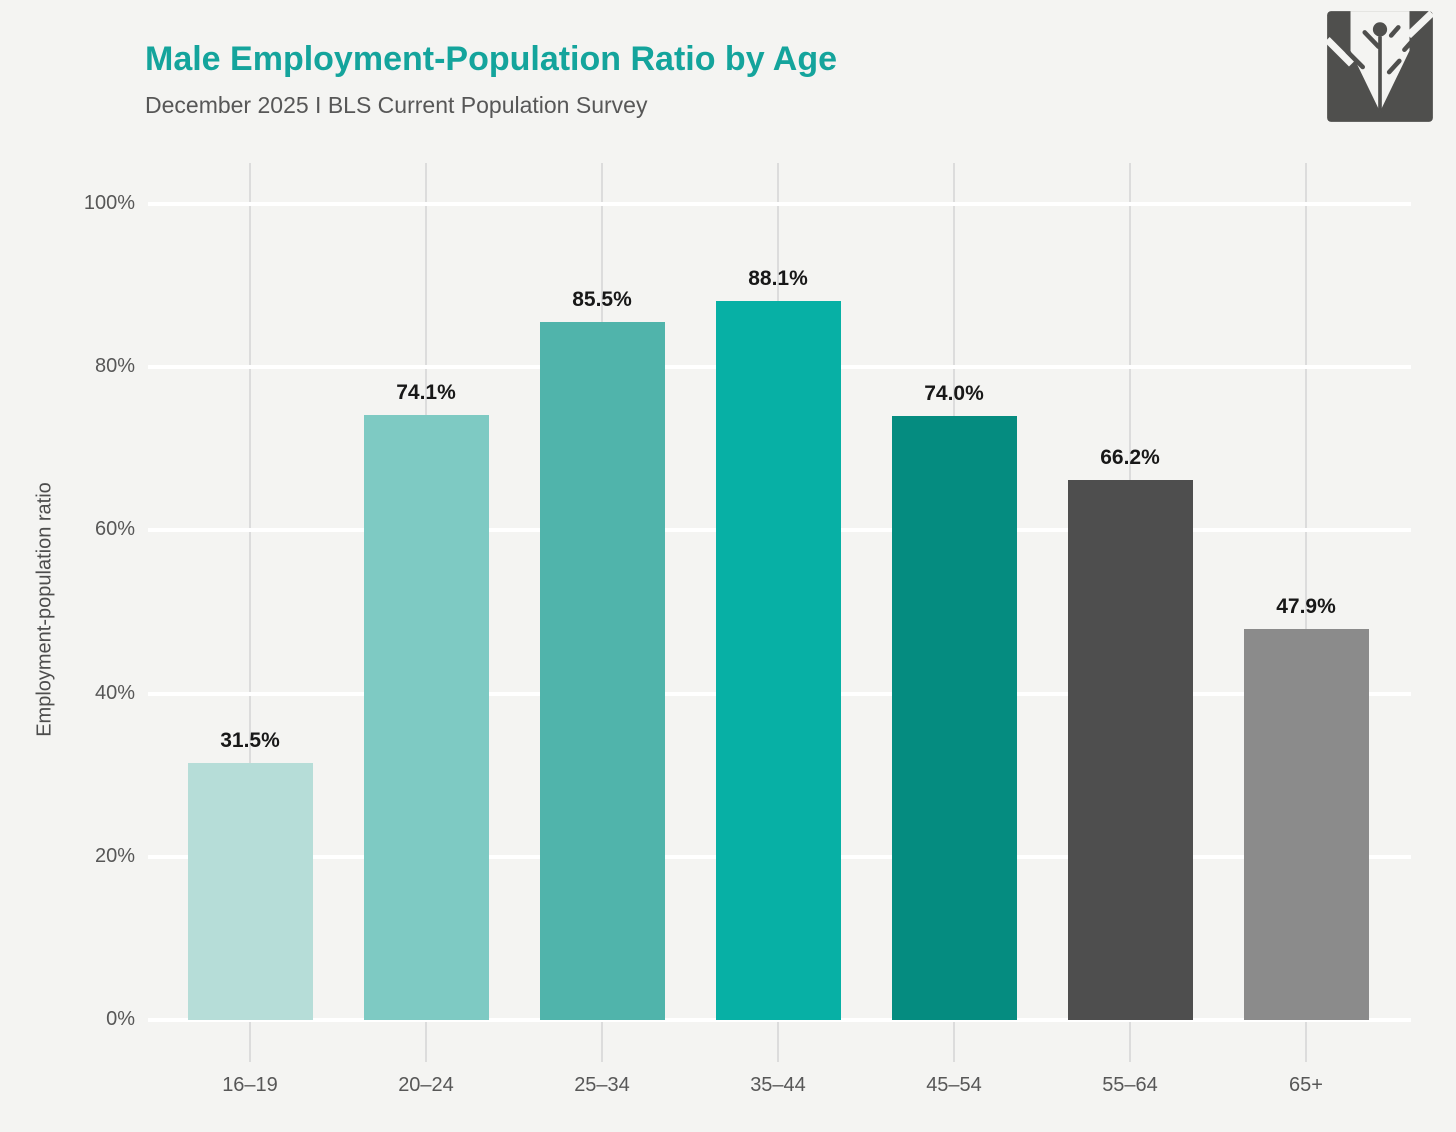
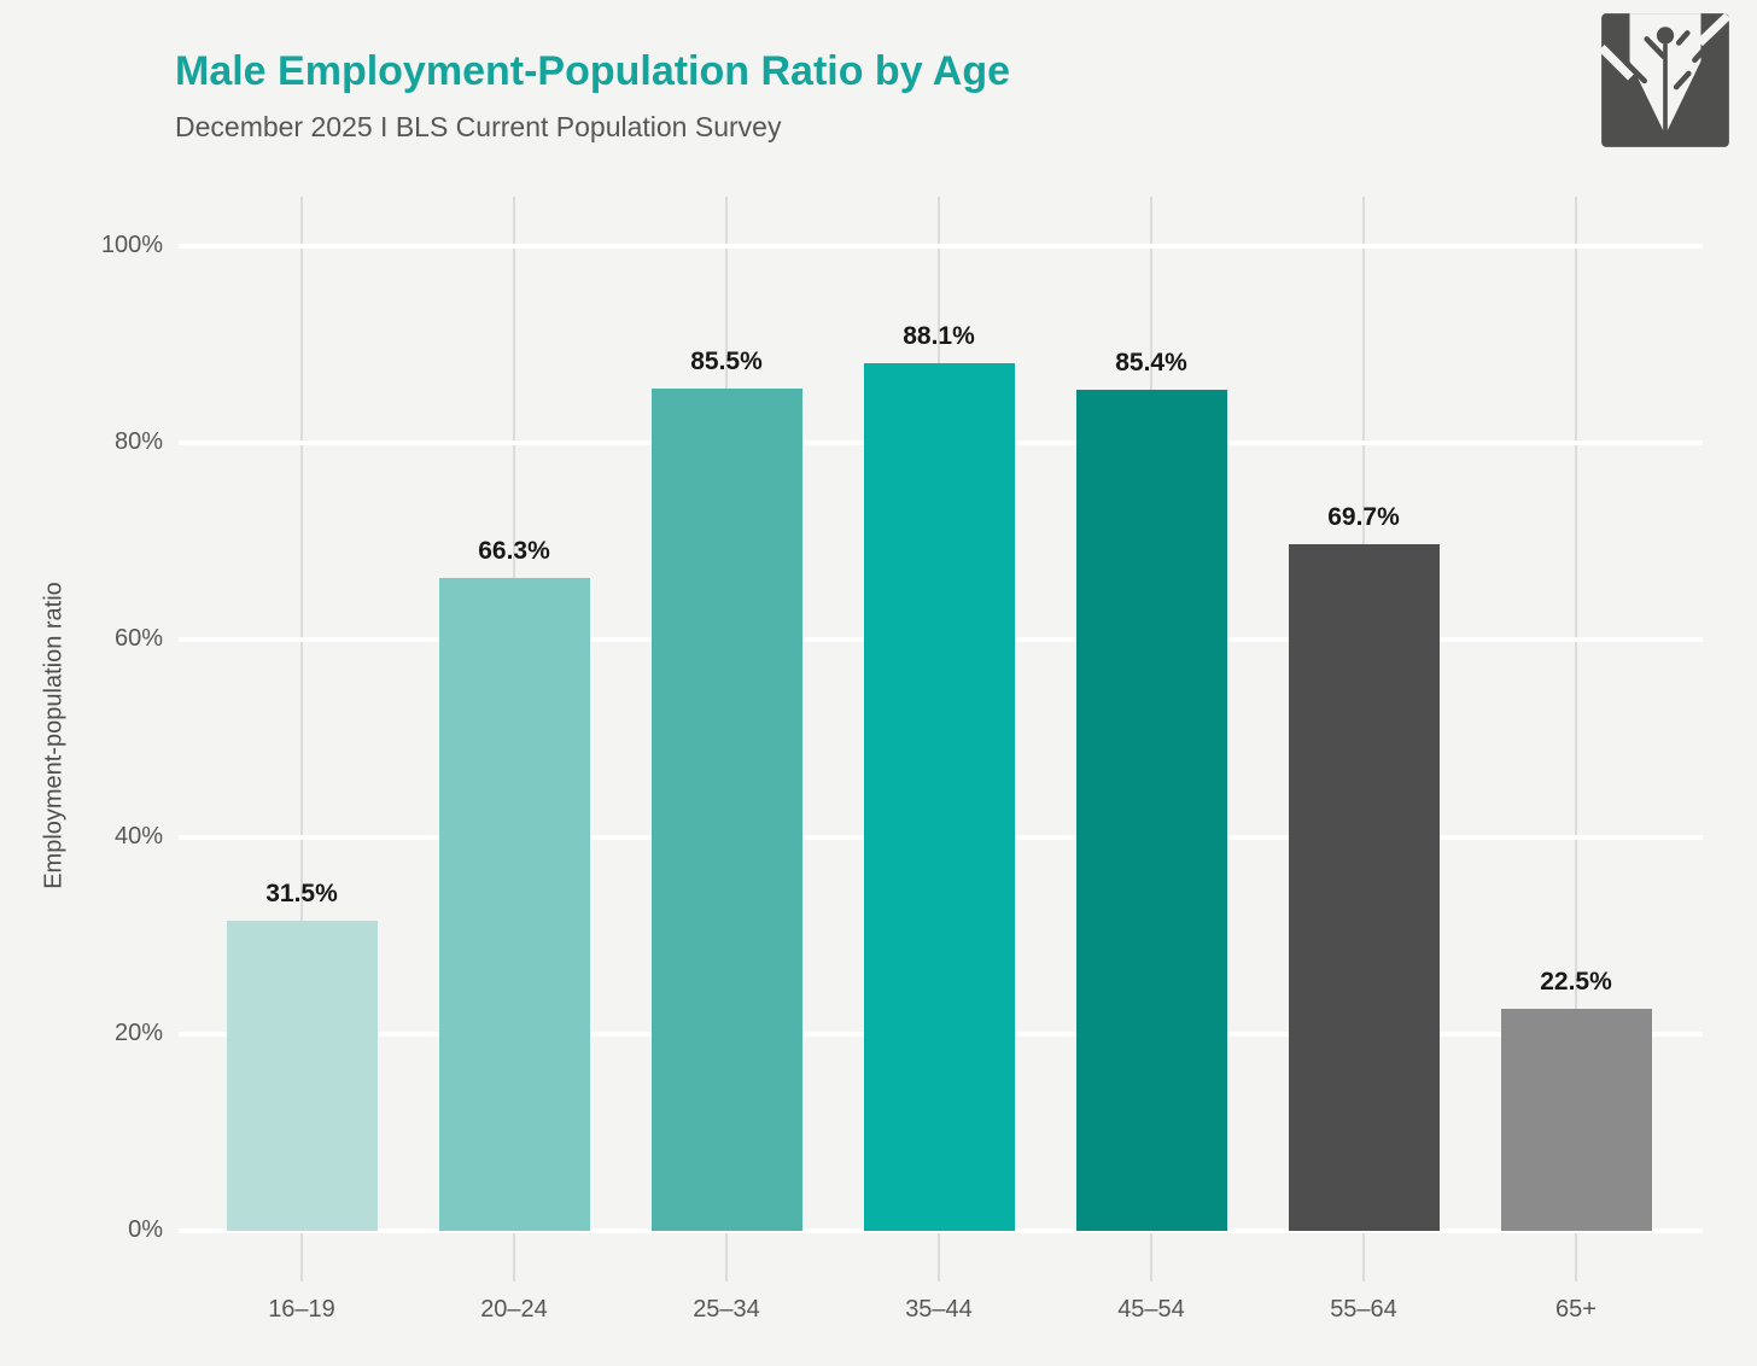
20–24: 74.1% -> 66.3%
45–54: 74.0% -> 85.4%
55–64: 66.2% -> 69.7%
65+: 47.9% -> 22.5%
